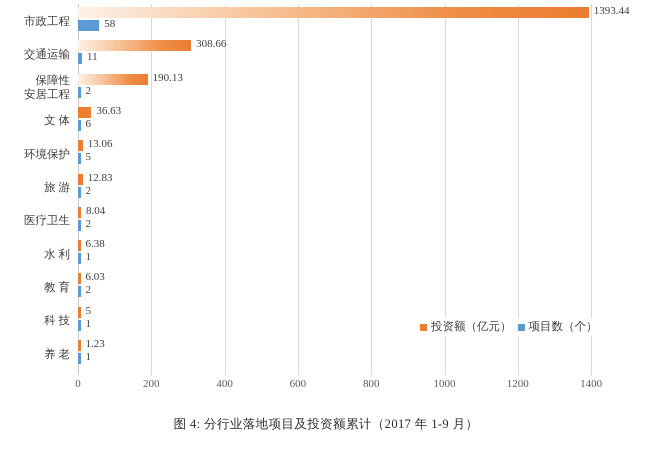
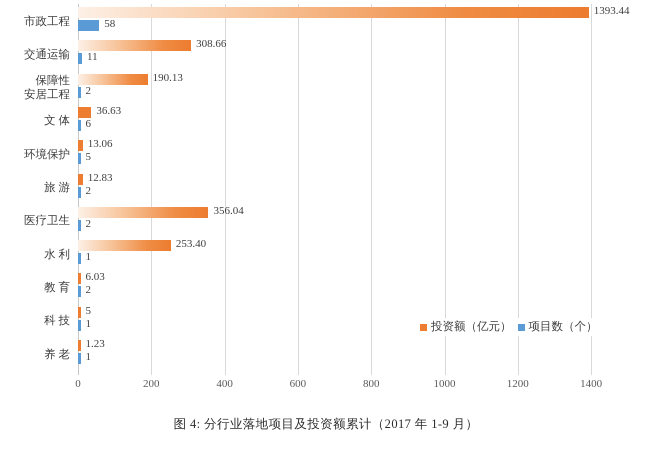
投资额（亿元）/医疗卫生: 8.04 -> 356.04
投资额（亿元）/水 利: 6.38 -> 253.40
